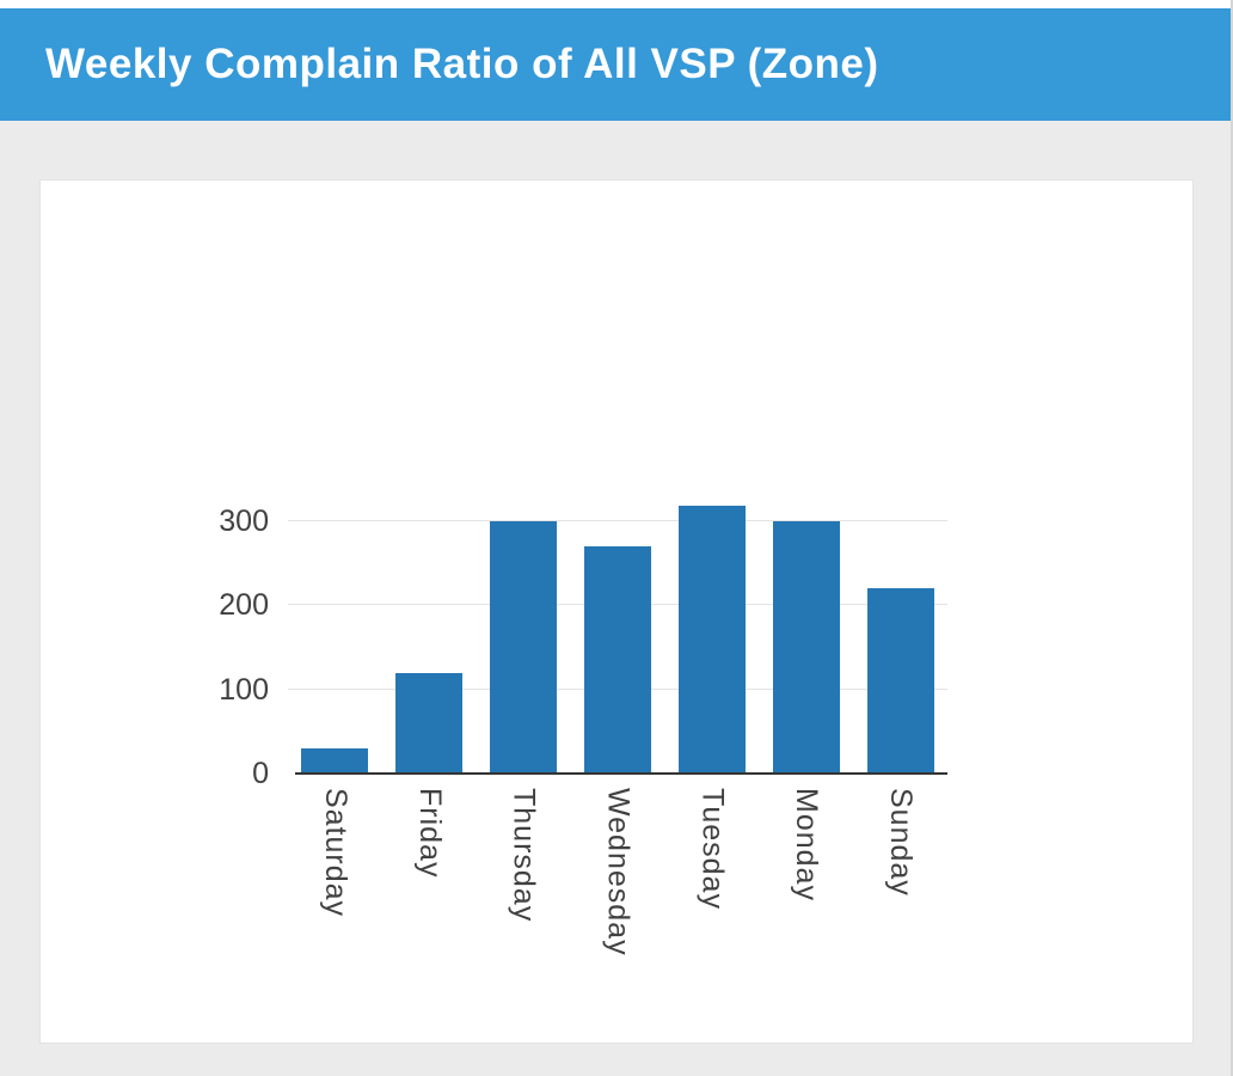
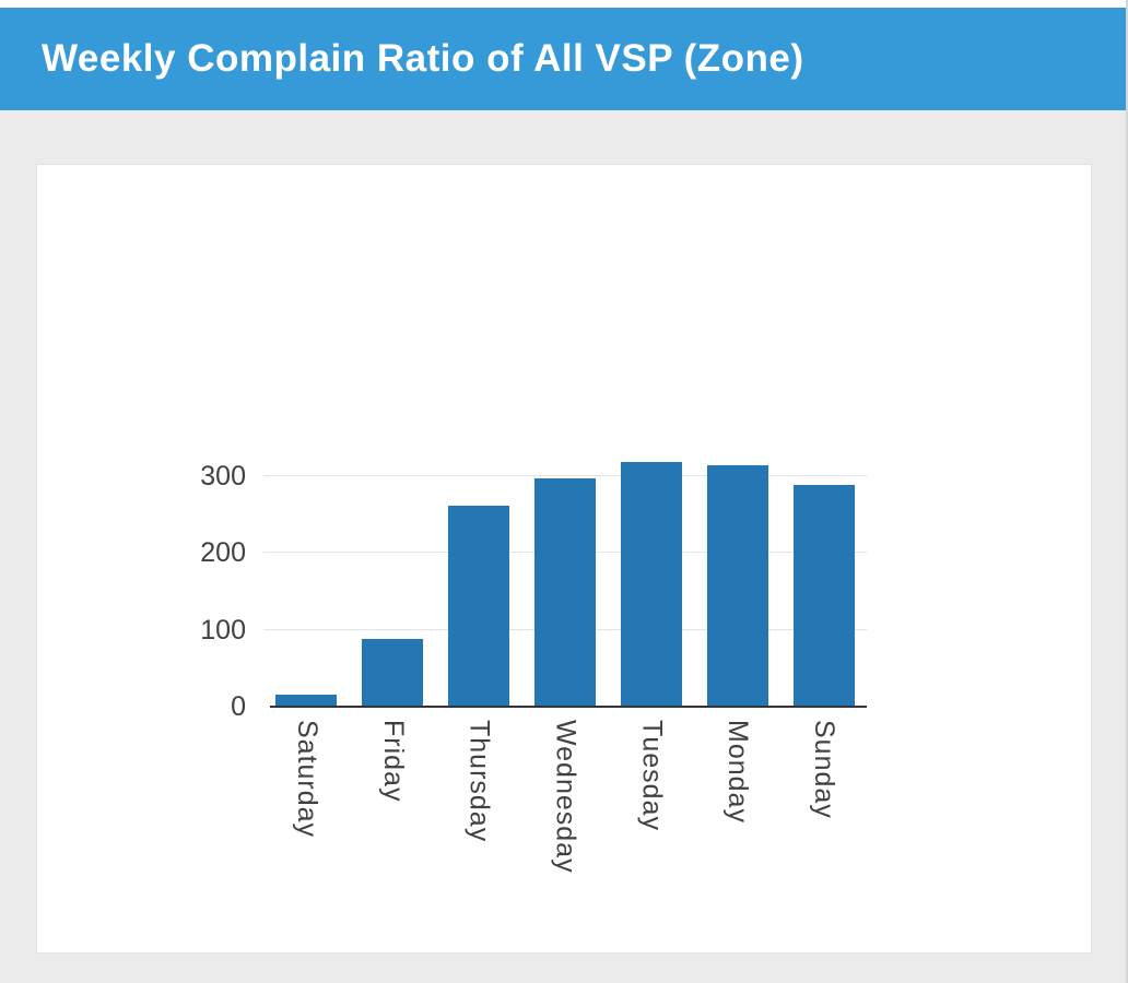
Saturday: 30 -> 20
Friday: 120 -> 90
Thursday: 300 -> 260
Wednesday: 270 -> 300
Monday: 300 -> 310
Sunday: 220 -> 290
